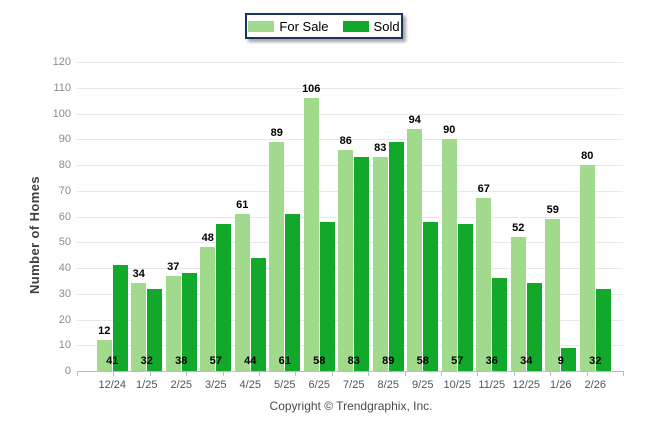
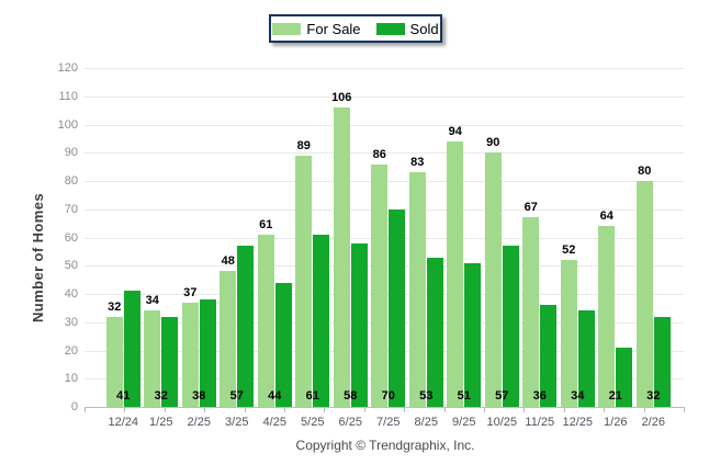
For Sale/12/24: 12 -> 32
Sold/7/25: 83 -> 70
Sold/8/25: 89 -> 53
Sold/9/25: 58 -> 51
For Sale/1/26: 59 -> 64
Sold/1/26: 9 -> 21
